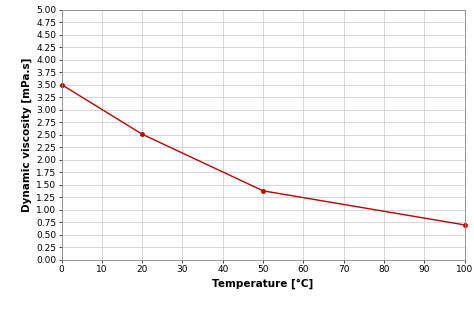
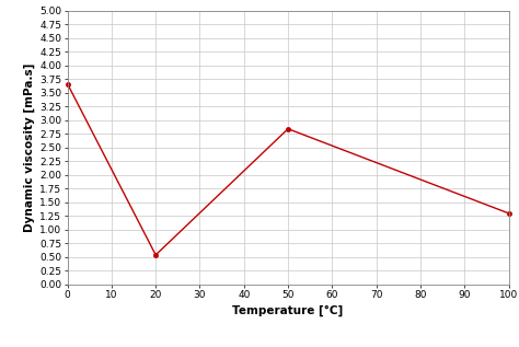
0: 3.50 -> 3.66
20: 2.51 -> 0.54
50: 1.38 -> 2.84
100: 0.70 -> 1.30
